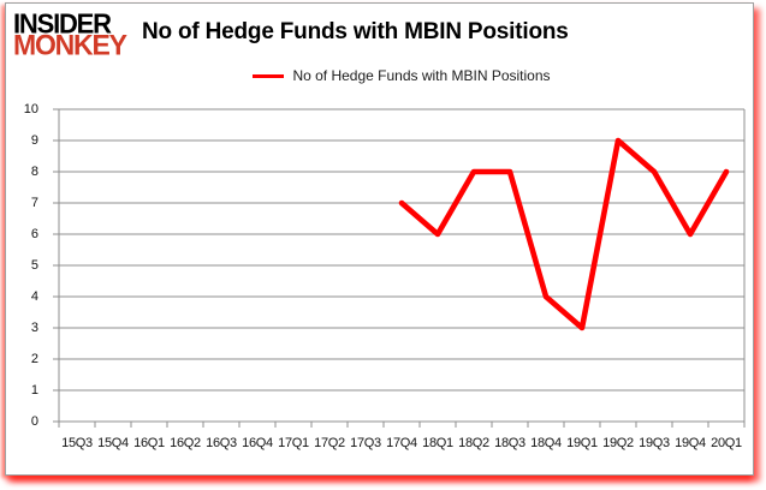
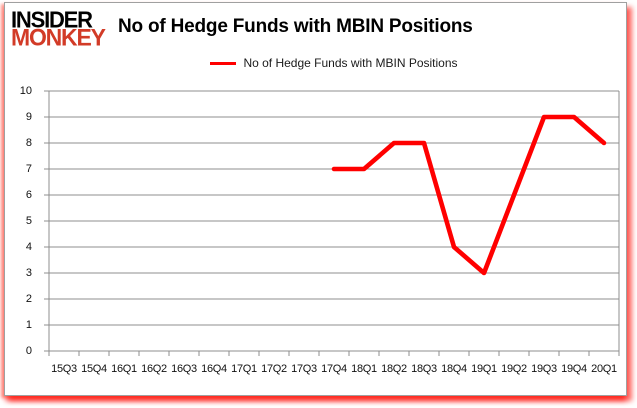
18Q1: 6 -> 7
19Q2: 9 -> 6
19Q3: 8 -> 9
19Q4: 6 -> 9
